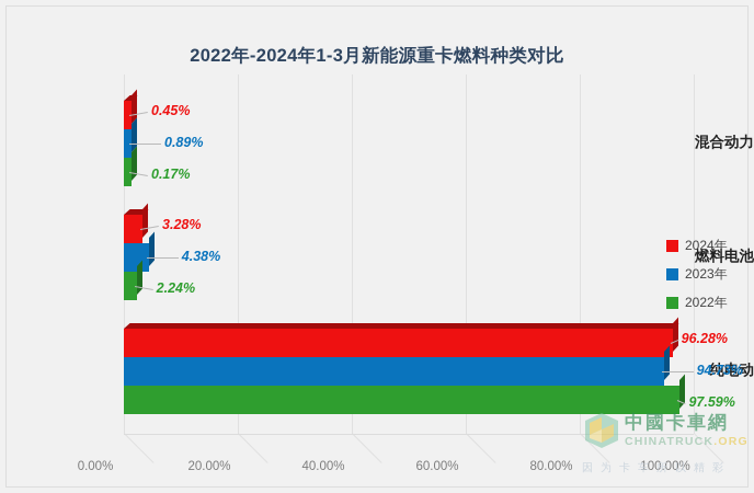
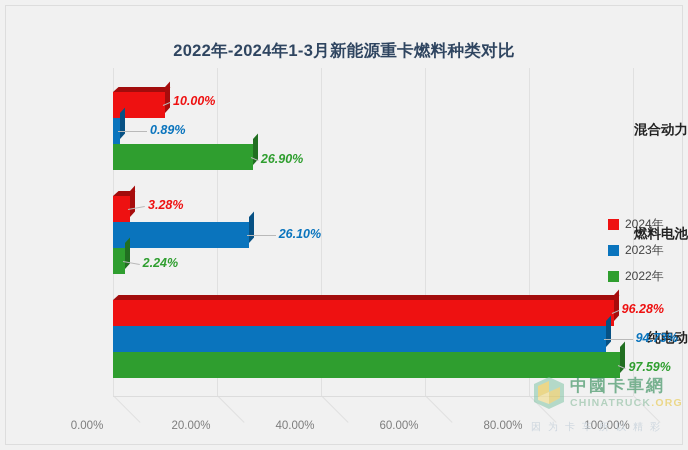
2024年/混合动力: 0.45% -> 10.00%
2022年/混合动力: 0.17% -> 26.90%
2023年/燃料电池: 4.38% -> 26.10%
